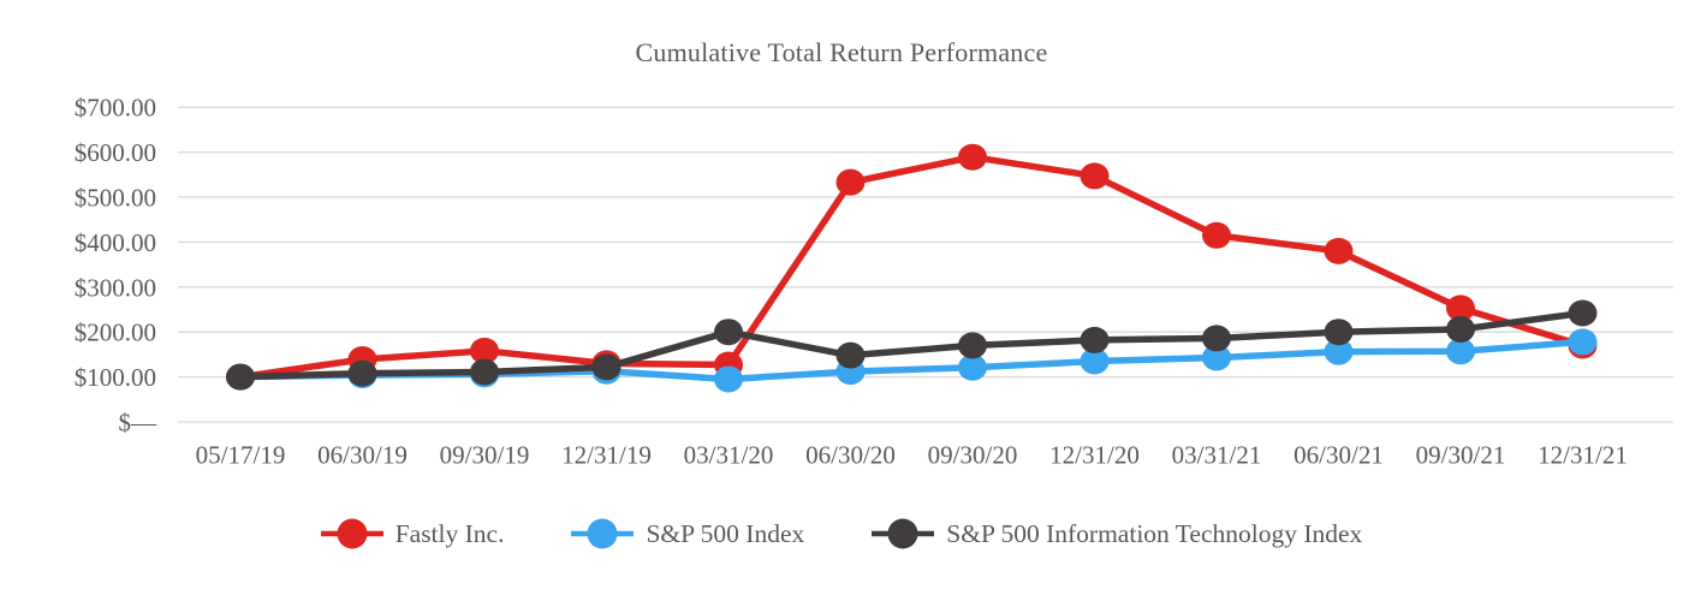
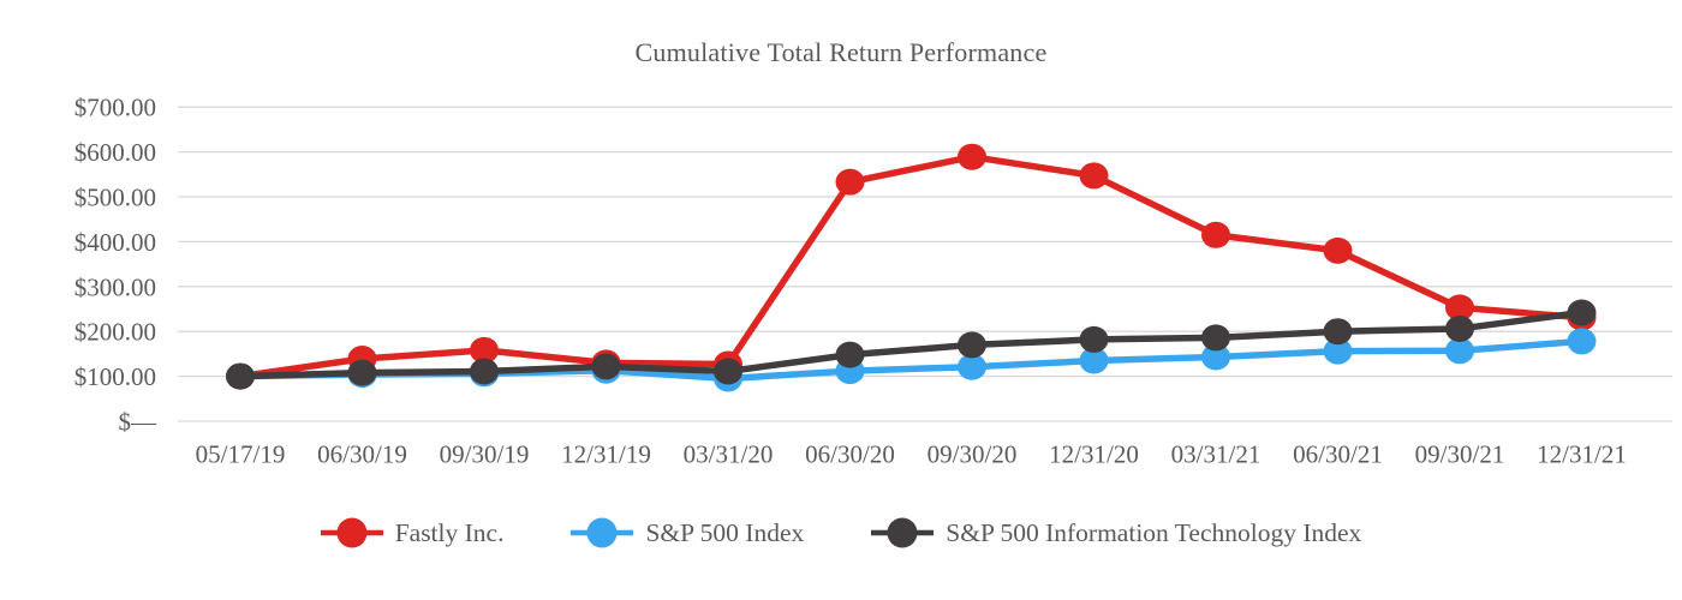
S&P 500 Information Technology Index/03/31/20: $200 -> $110
Fastly Inc./12/31/21: $170 -> $230
